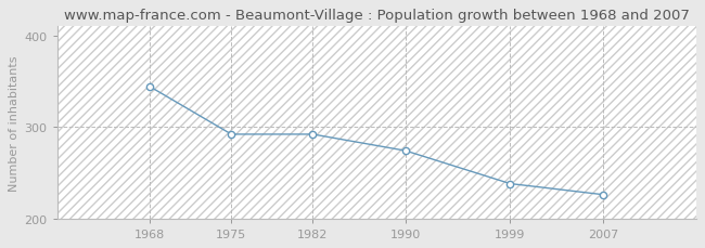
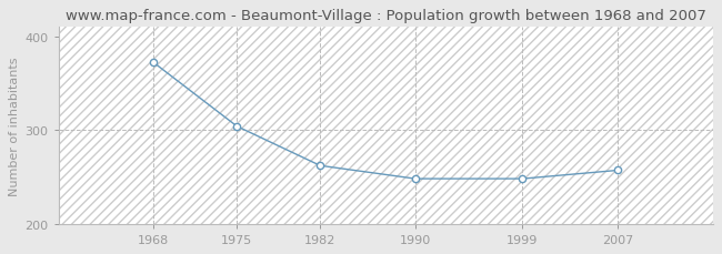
1968: 344 -> 372
1975: 292 -> 304
1982: 292 -> 262
1990: 274 -> 248
1999: 238 -> 248
2007: 226 -> 257
